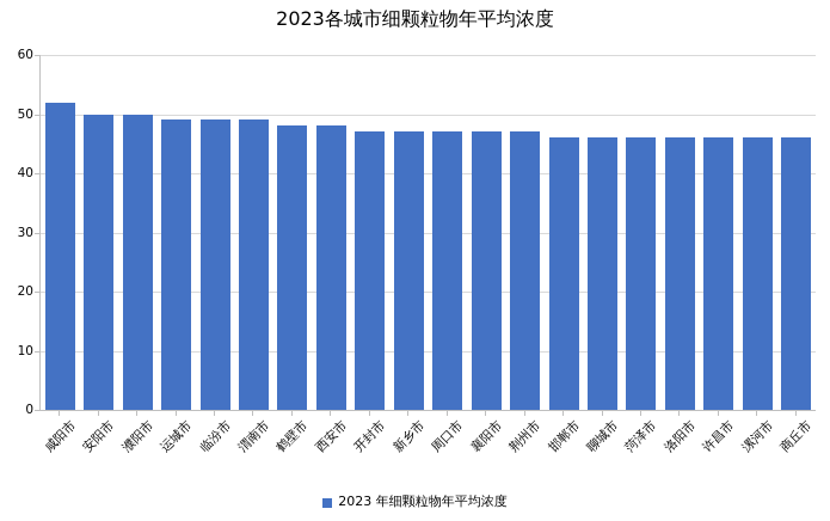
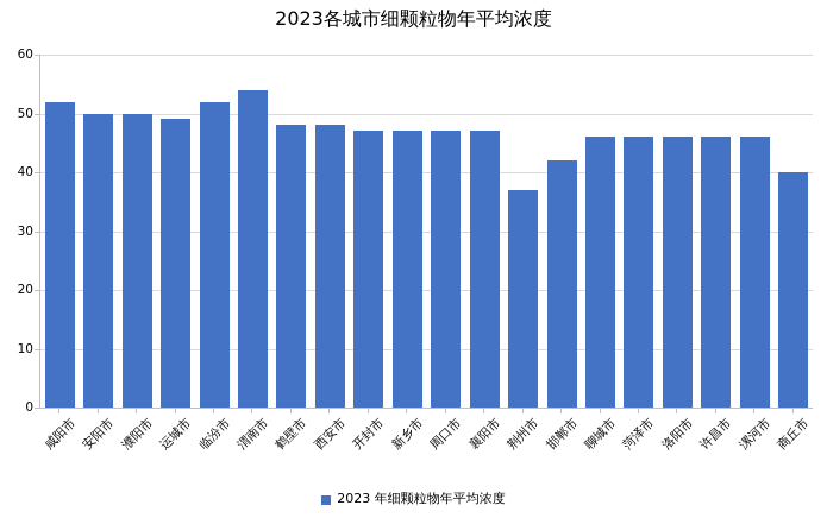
临汾市: 49 -> 52
渭南市: 49 -> 54
荆州市: 47 -> 37
邯郸市: 46 -> 42
商丘市: 46 -> 40
